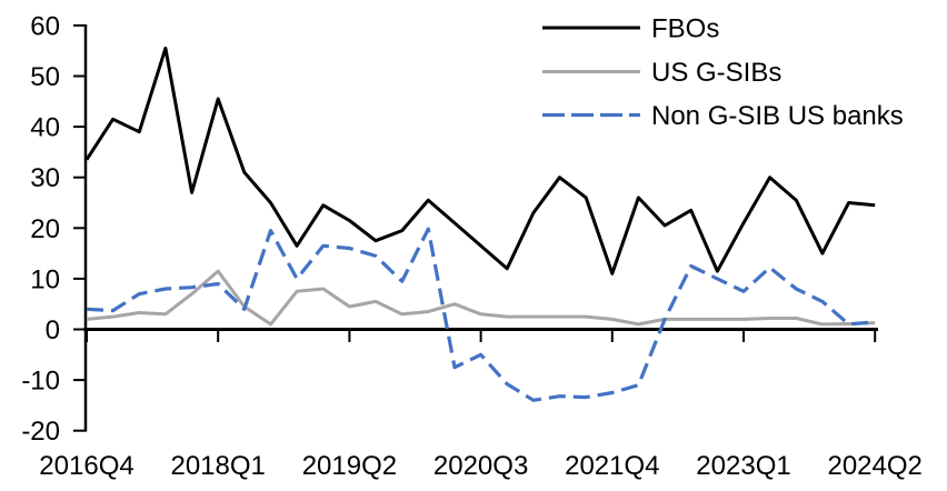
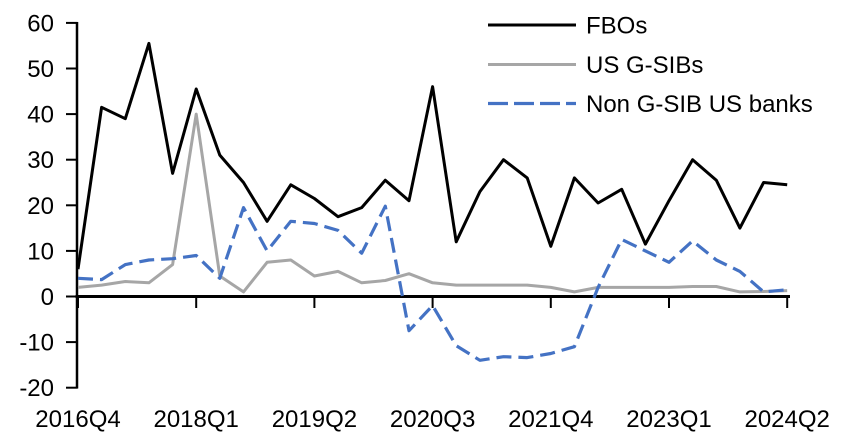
FBOs/2016Q4: 34 -> 6
US G-SIBs/2018Q1: 12 -> 40
FBOs/2020Q3: 16 -> 46
Non G-SIB US banks/2020Q3: -5 -> -2
